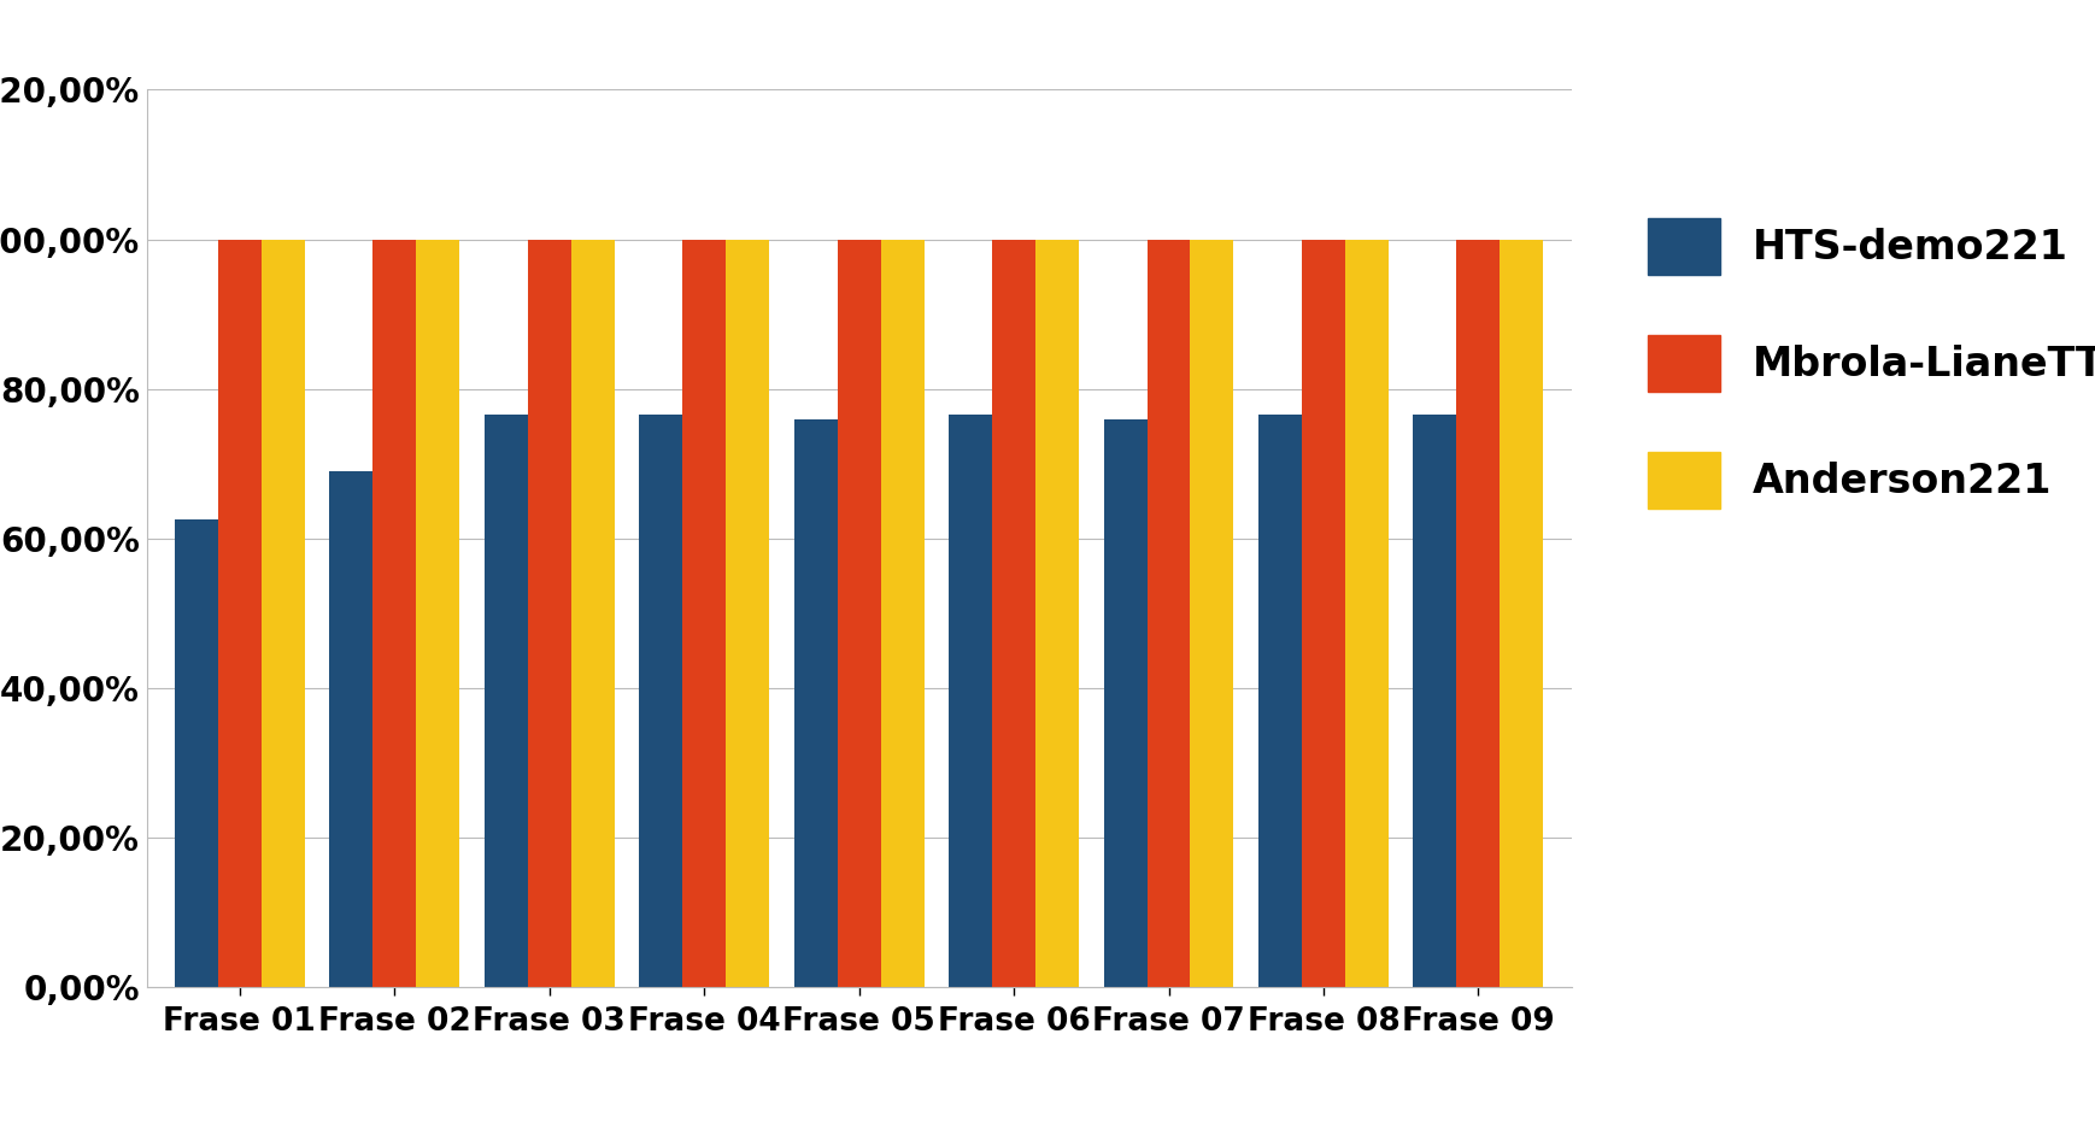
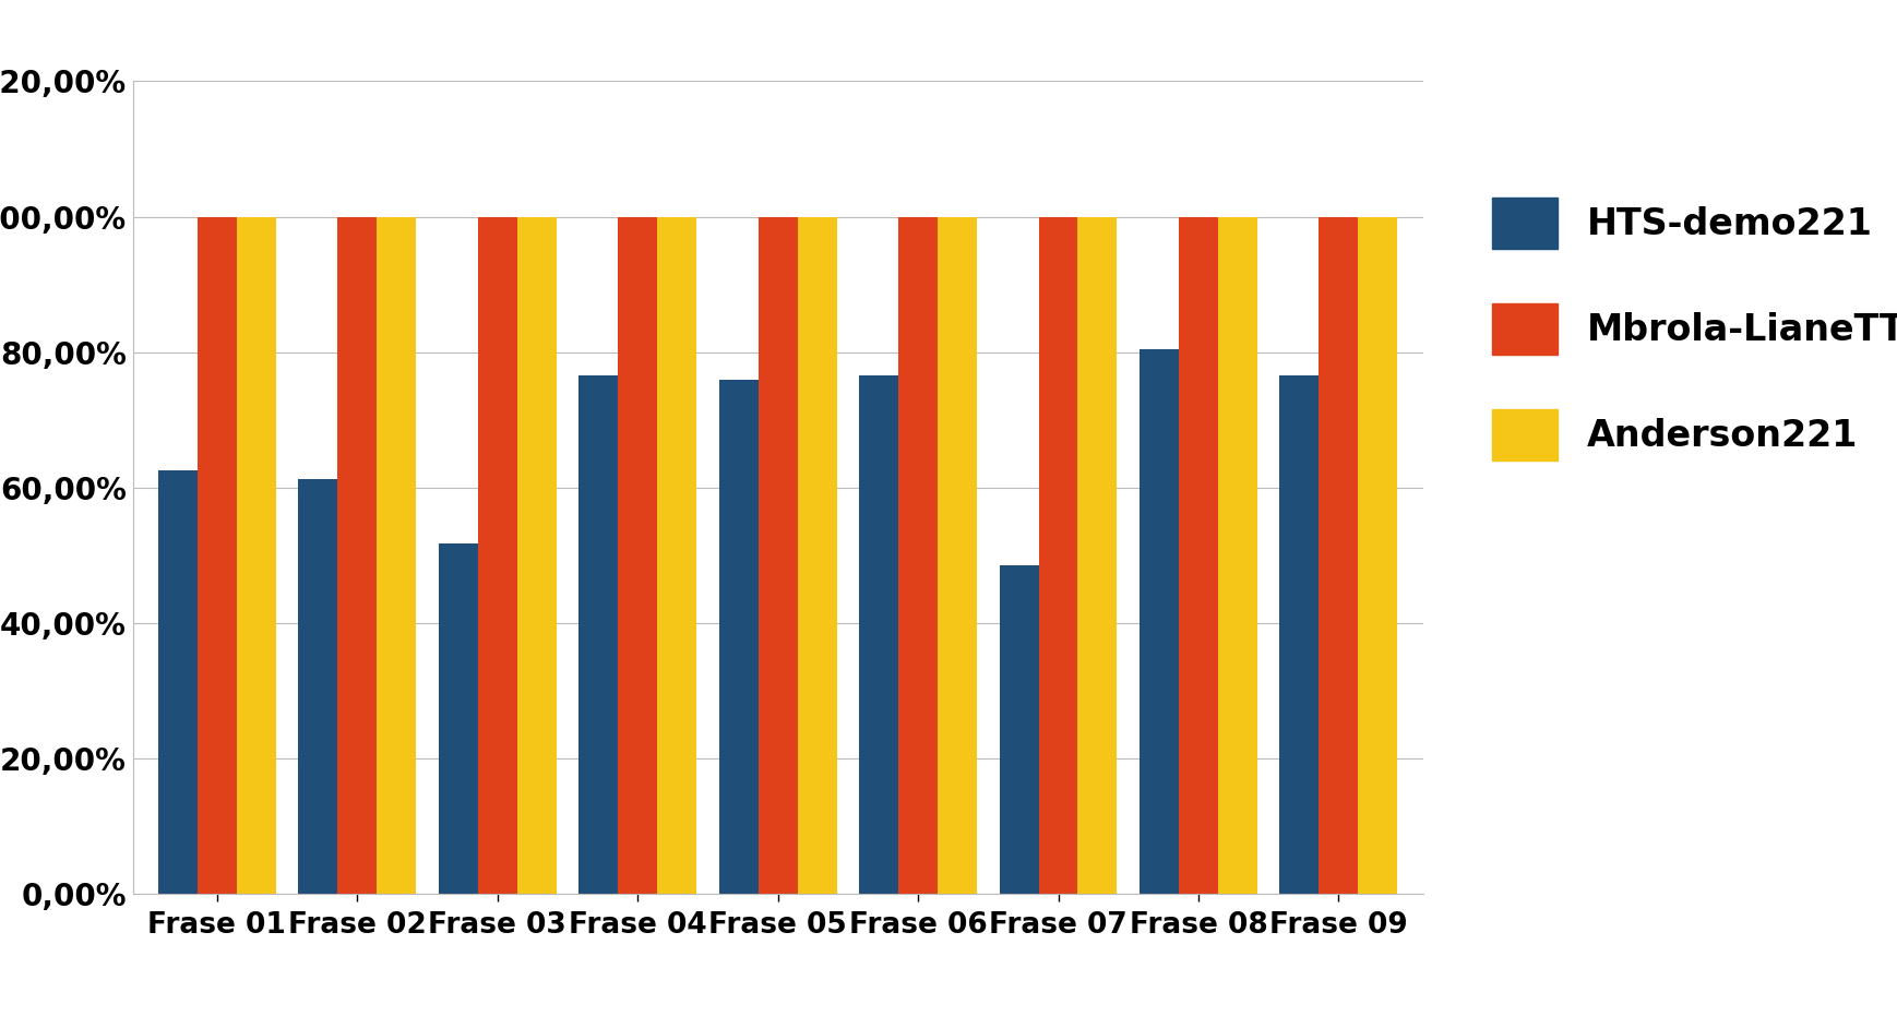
HTS-demo221/Frase 02: 69,0% -> 61,2%
HTS-demo221/Frase 03: 76,5% -> 51,8%
HTS-demo221/Frase 07: 76,0% -> 48,6%
HTS-demo221/Frase 08: 76,5% -> 80,4%
